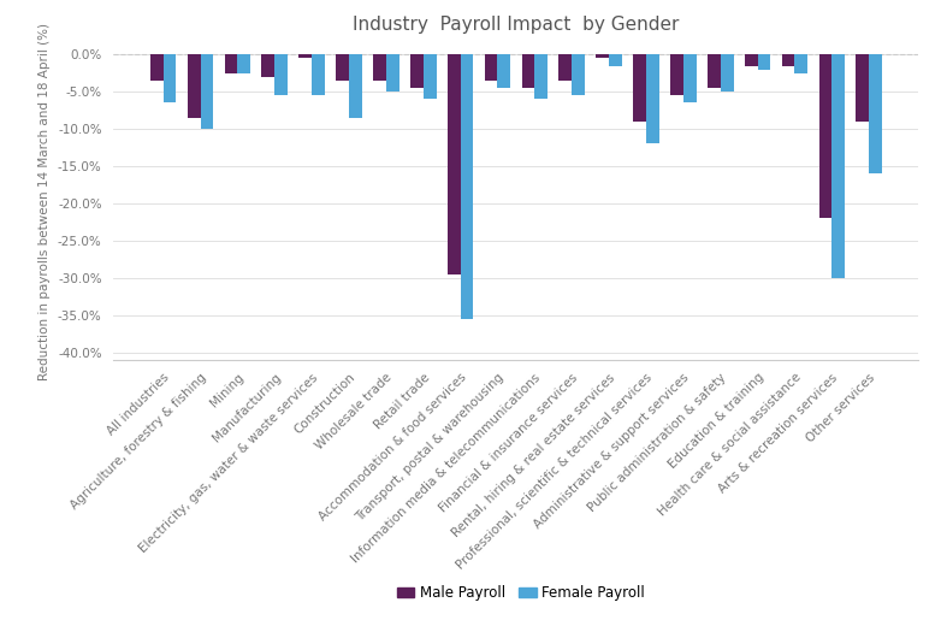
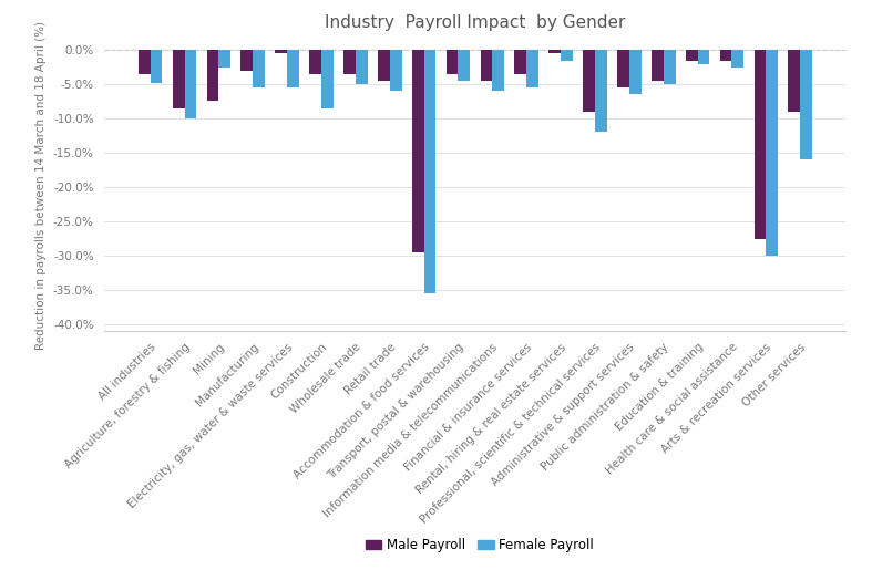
Female Payroll/All industries: -6.5% -> -4.8%
Male Payroll/Mining: -2.5% -> -7.4%
Male Payroll/Arts & recreation services: -22.0% -> -27.6%
